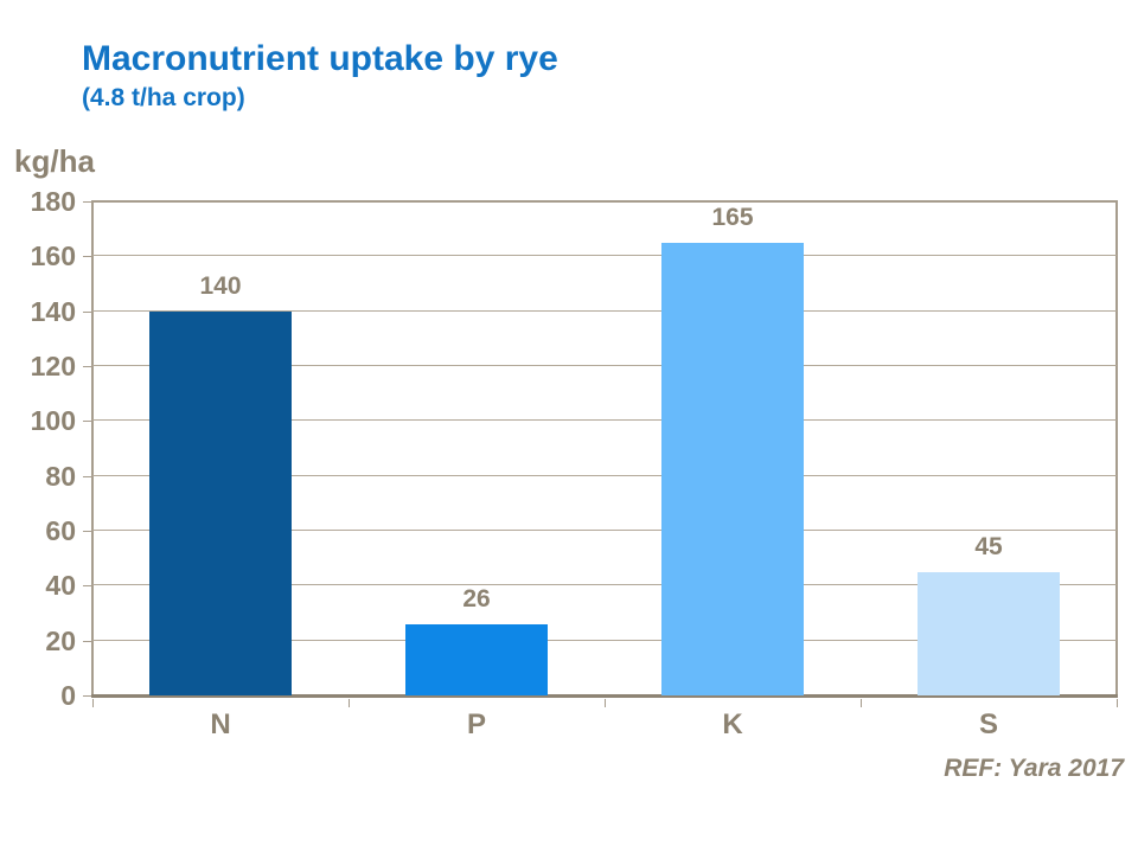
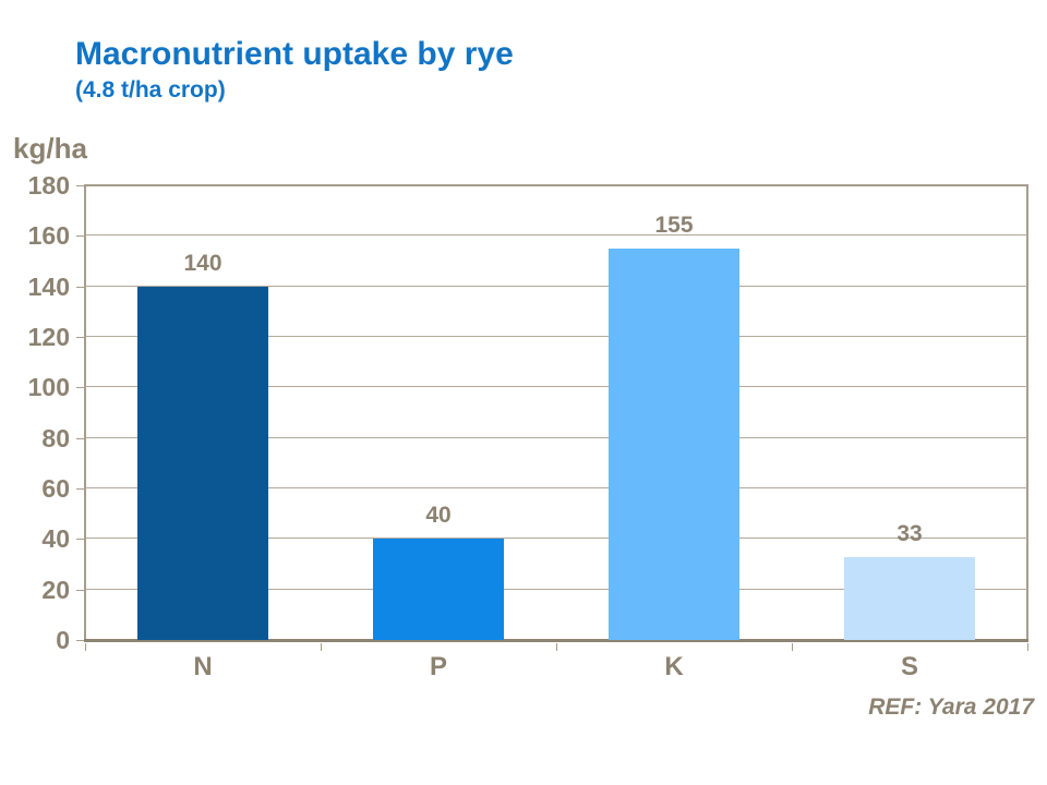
P: 26 -> 40
K: 165 -> 155
S: 45 -> 33
